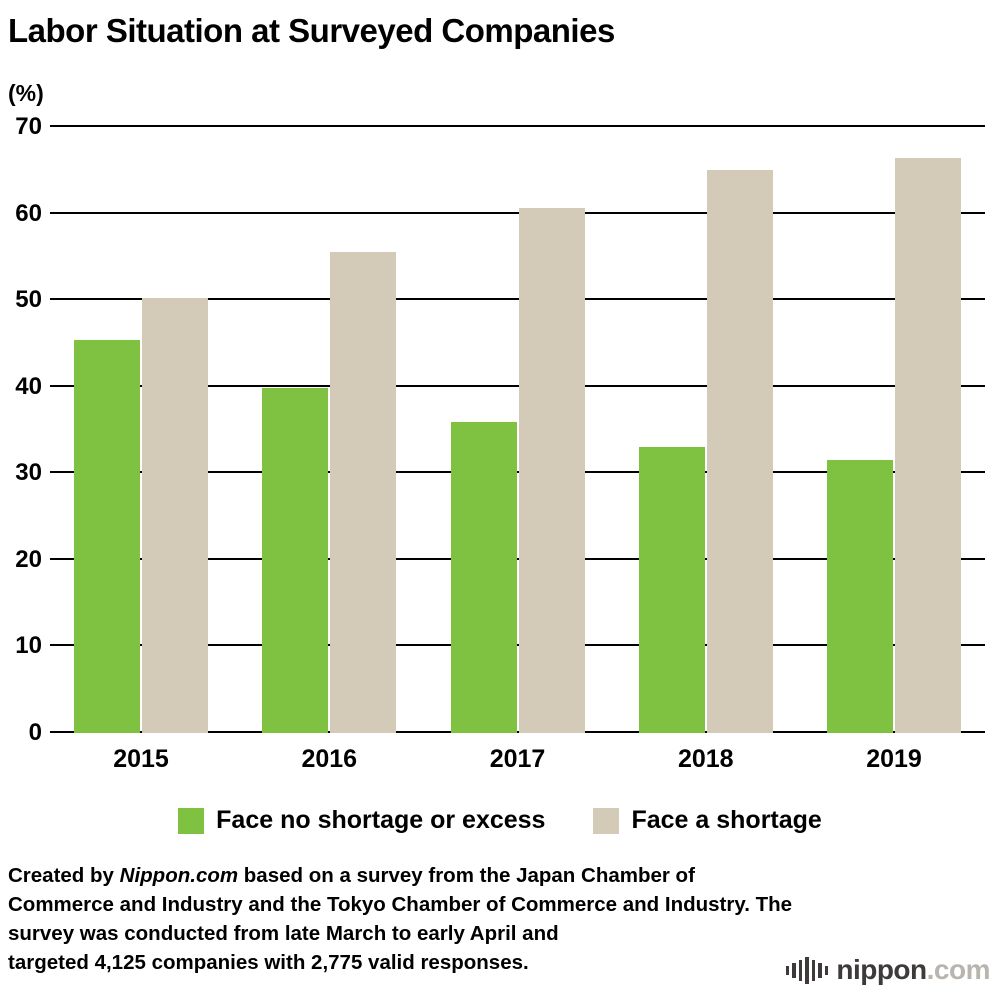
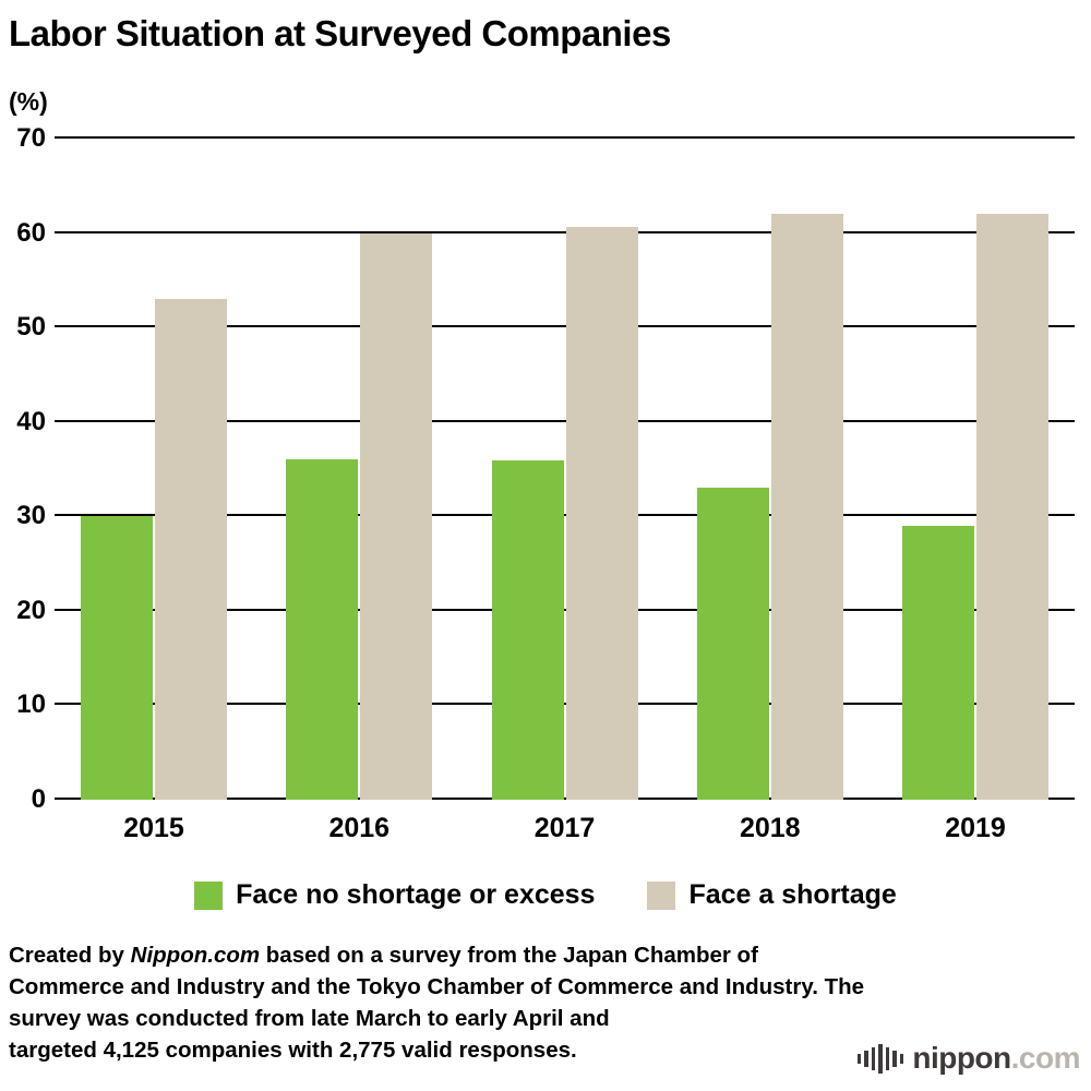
Face no shortage or excess/2015: 45 -> 30
Face a shortage/2015: 50 -> 53
Face no shortage or excess/2016: 40 -> 36
Face a shortage/2016: 56 -> 60
Face a shortage/2018: 65 -> 62
Face no shortage or excess/2019: 32 -> 29
Face a shortage/2019: 66 -> 62
